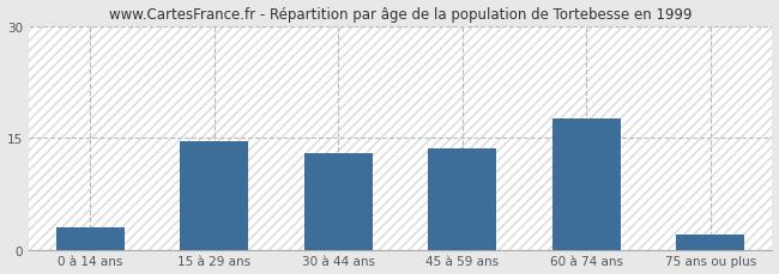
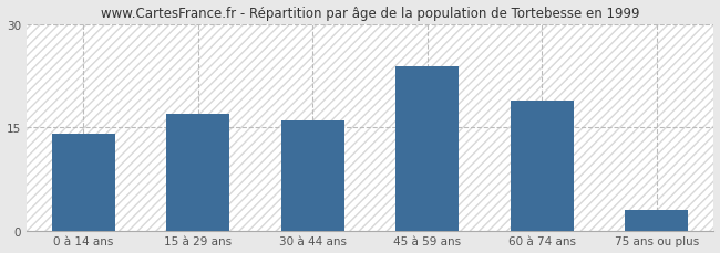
0 à 14 ans: 3.0 -> 14.0
15 à 29 ans: 14.5 -> 17.0
30 à 44 ans: 13.0 -> 16.0
45 à 59 ans: 13.5 -> 23.8
60 à 74 ans: 17.5 -> 18.8
75 ans ou plus: 2.0 -> 3.0
